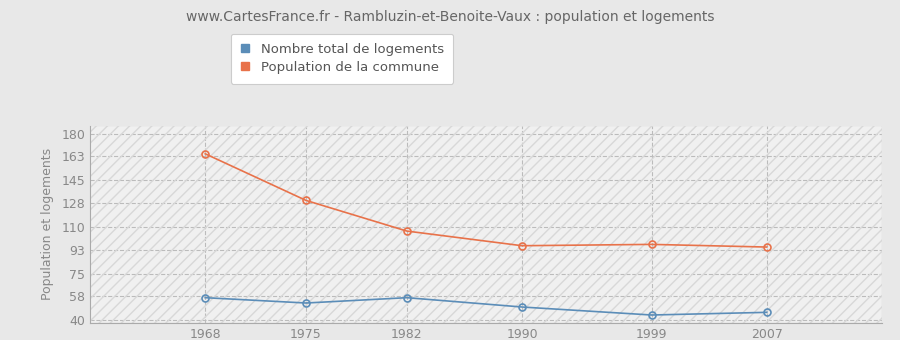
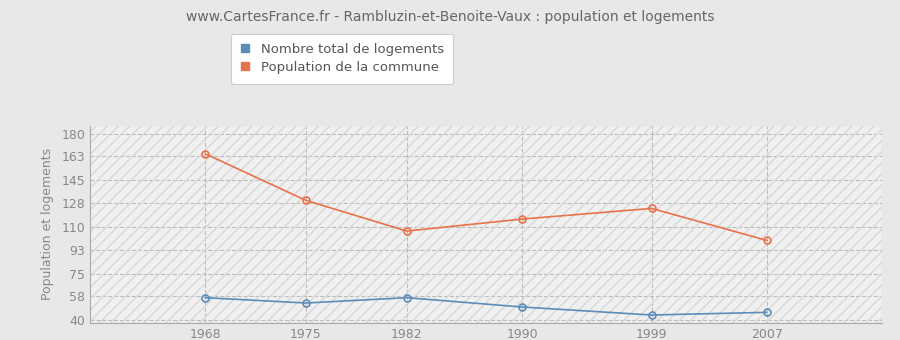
Population de la commune/1990: 96 -> 116
Population de la commune/1999: 97 -> 124
Population de la commune/2007: 95 -> 100
